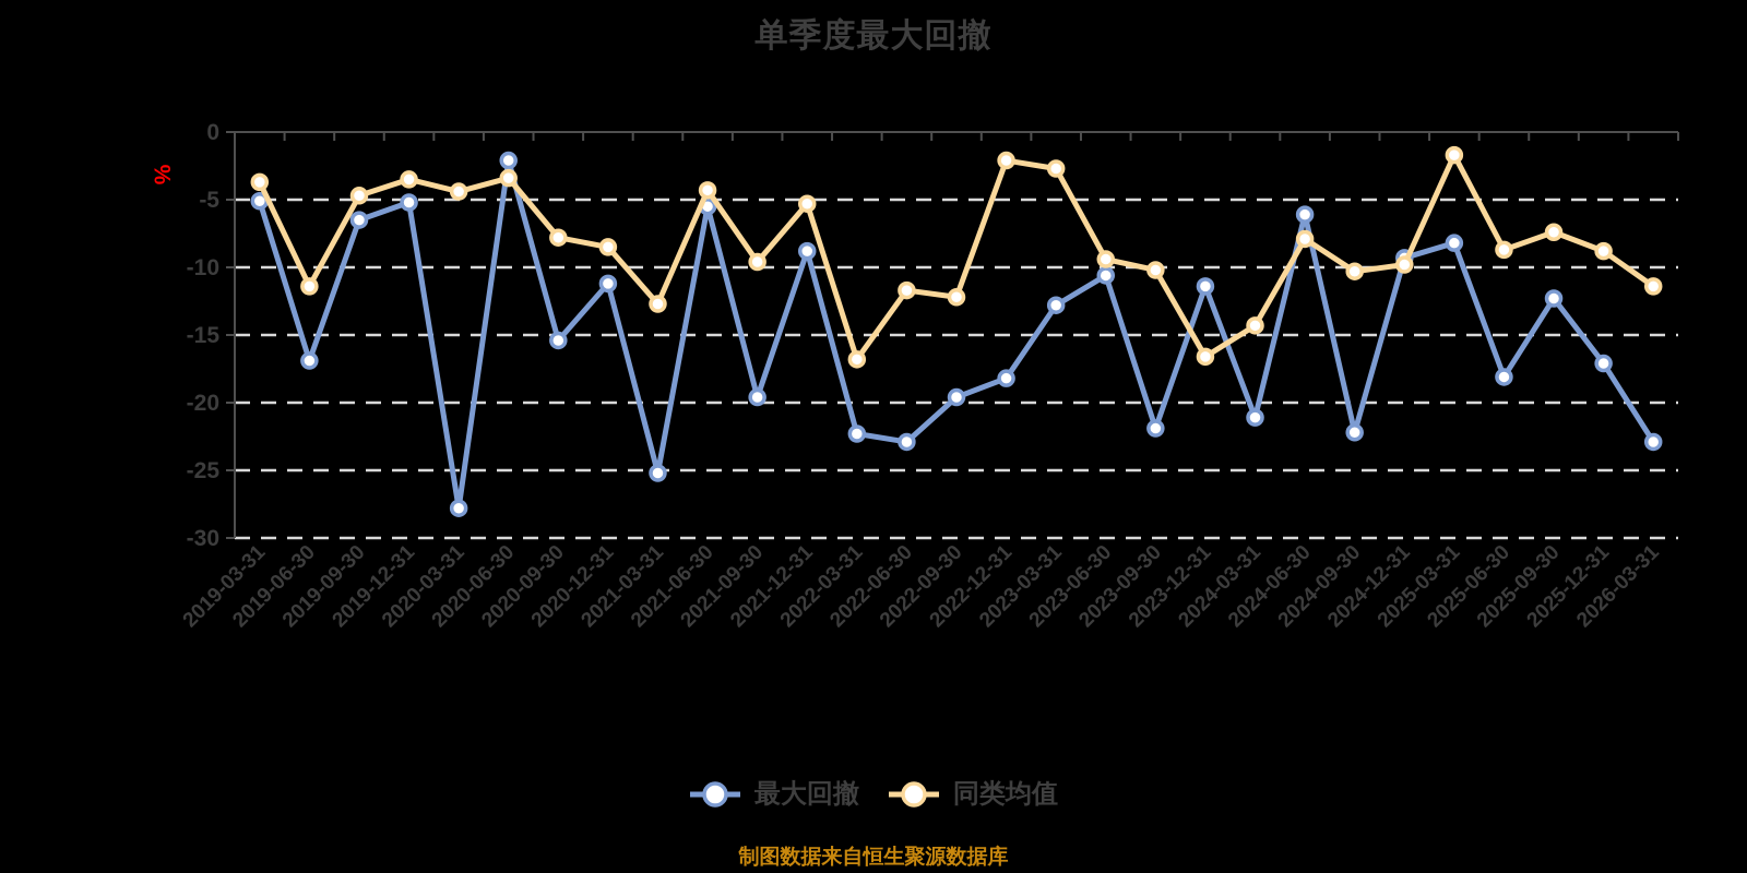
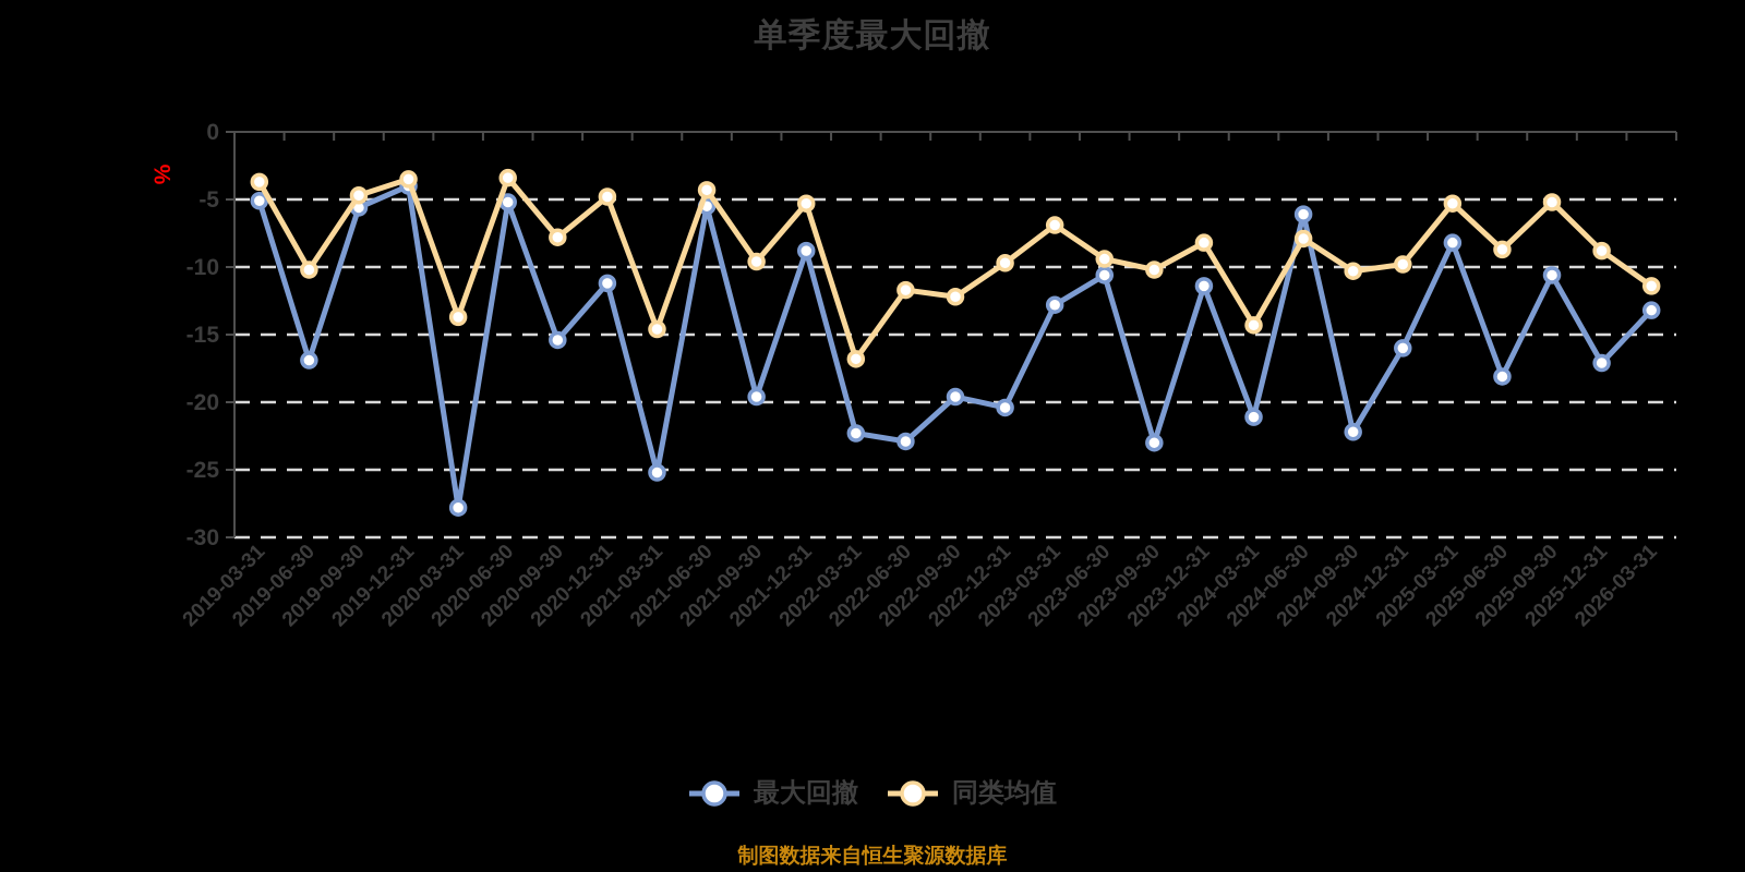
同类均值/2019-06-30: -11.4 -> -10.2
最大回撤/2019-09-30: -6.5 -> -5.6
最大回撤/2019-12-31: -5.2 -> -4.0
同类均值/2020-03-31: -4.4 -> -13.7
最大回撤/2020-06-30: -2.1 -> -5.2
同类均值/2020-12-31: -8.5 -> -4.8
同类均值/2021-03-31: -12.7 -> -14.6
最大回撤/2022-12-31: -18.2 -> -20.4
同类均值/2022-12-31: -2.1 -> -9.7
同类均值/2023-03-31: -2.7 -> -6.9
最大回撤/2023-09-30: -21.9 -> -23.0
同类均值/2023-12-31: -16.6 -> -8.2
最大回撤/2024-12-31: -9.3 -> -16.0
同类均值/2025-03-31: -1.7 -> -5.3
最大回撤/2025-09-30: -12.3 -> -10.6
同类均值/2025-09-30: -7.4 -> -5.2
最大回撤/2026-03-31: -22.9 -> -13.2
